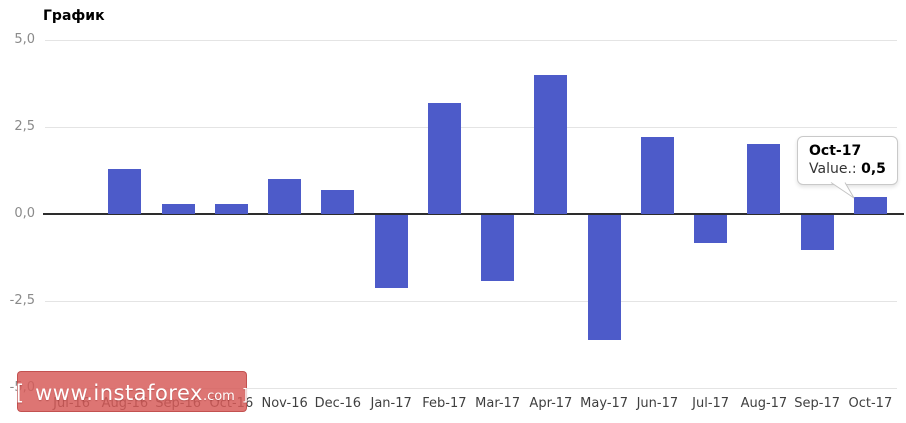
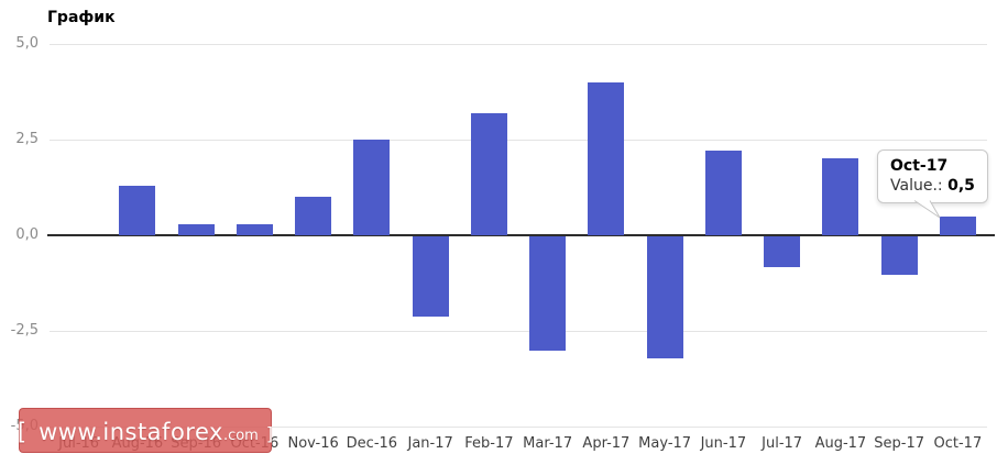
Dec-16: 0,7 -> 2,5
Mar-17: -1,9 -> -3,0
May-17: -3,6 -> -3,2
